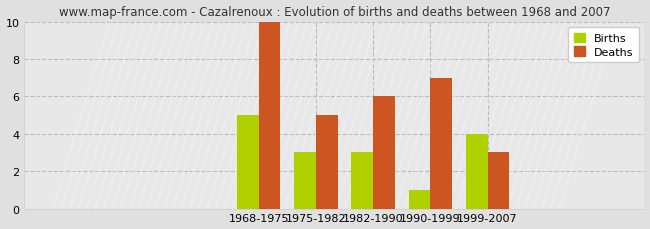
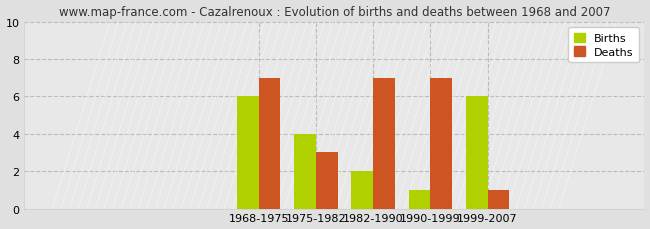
Births/1968-1975: 5 -> 6
Deaths/1968-1975: 10 -> 7
Births/1975-1982: 3 -> 4
Deaths/1975-1982: 5 -> 3
Births/1982-1990: 3 -> 2
Deaths/1982-1990: 6 -> 7
Births/1999-2007: 4 -> 6
Deaths/1999-2007: 3 -> 1
